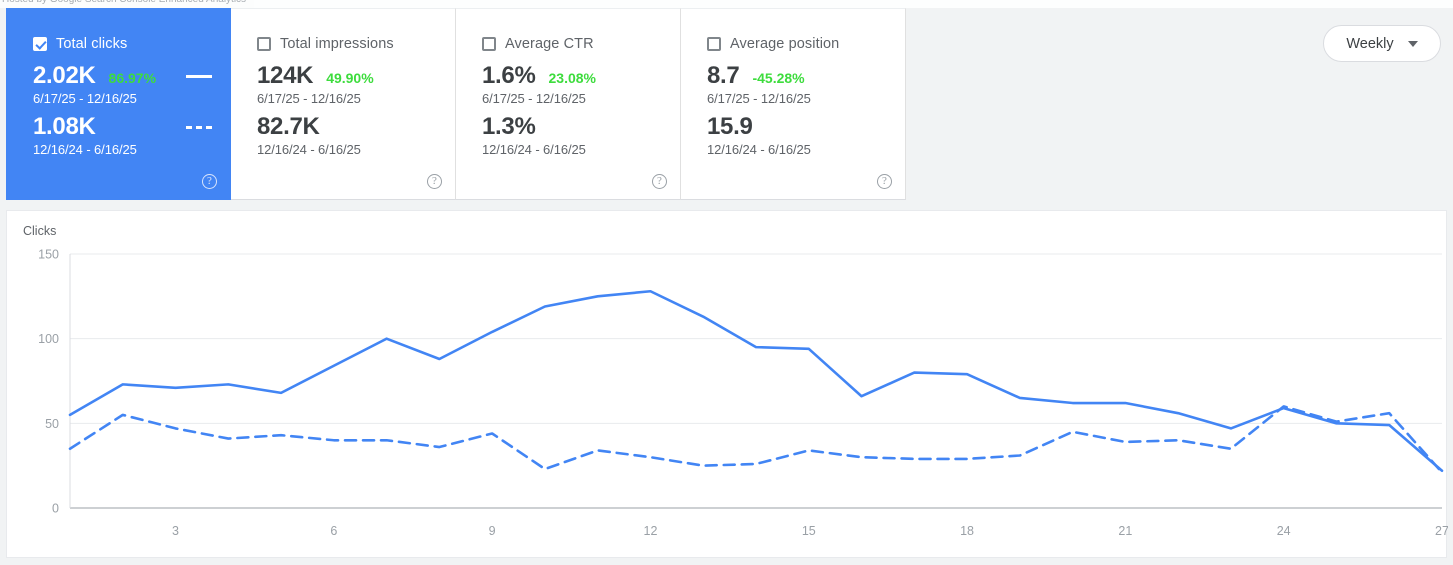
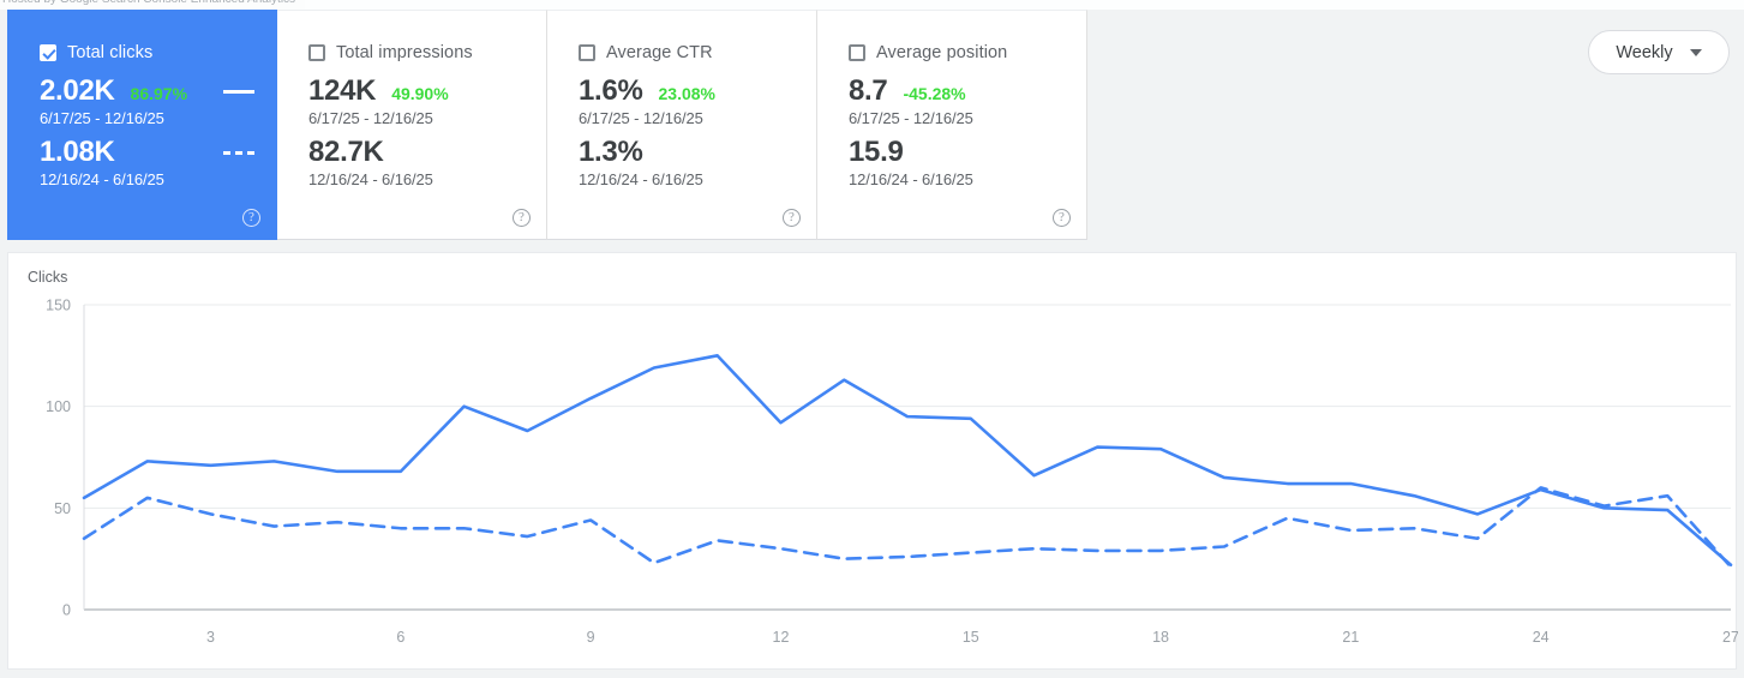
6/17/25 - 12/16/25/6: 84 -> 68
6/17/25 - 12/16/25/12: 128 -> 92
12/16/24 - 6/16/25/15: 34 -> 28
